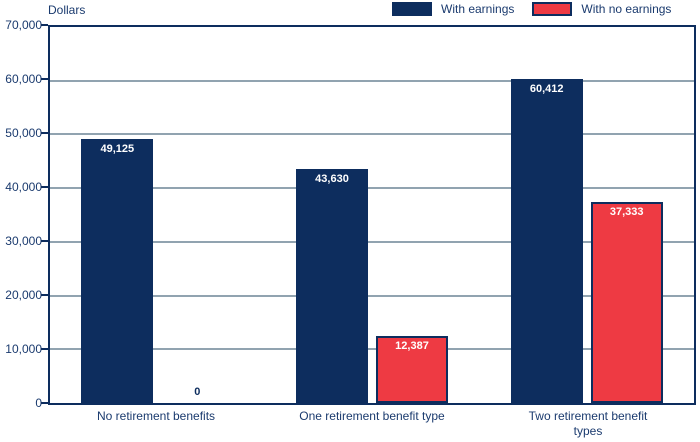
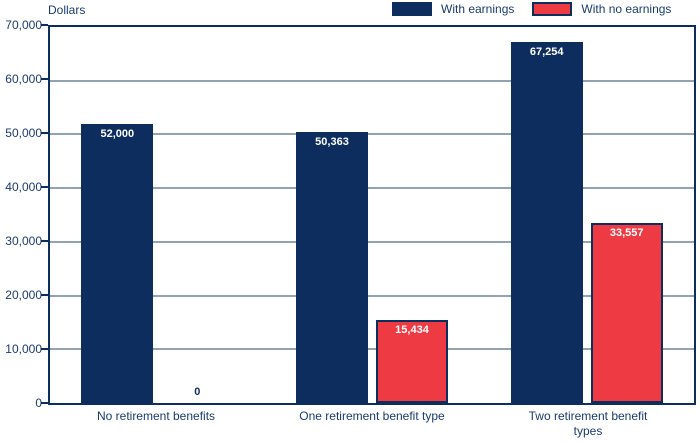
With earnings/No retirement benefits: 49,125 -> 52,000
With earnings/One retirement benefit type: 43,630 -> 50,363
With no earnings/One retirement benefit type: 12,387 -> 15,434
With earnings/Two retirement benefit types: 60,412 -> 67,254
With no earnings/Two retirement benefit types: 37,333 -> 33,557
